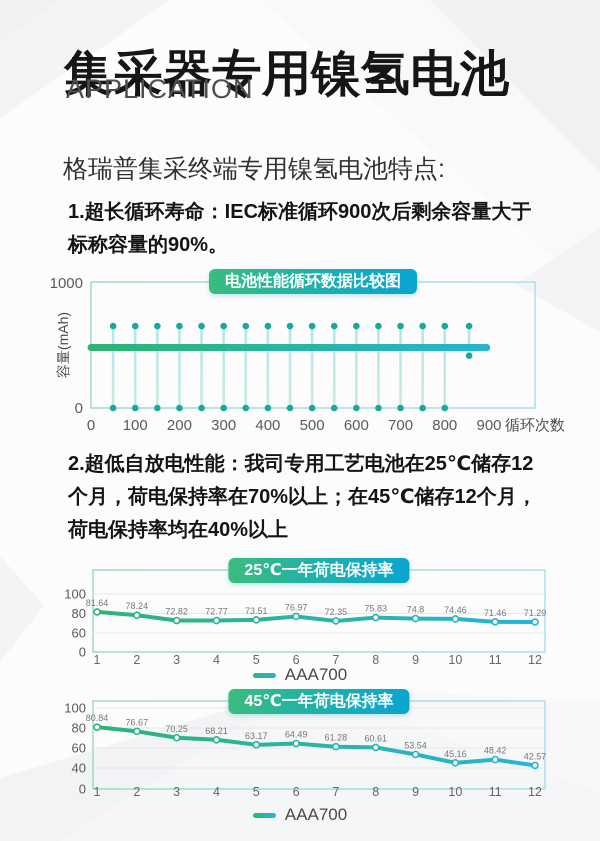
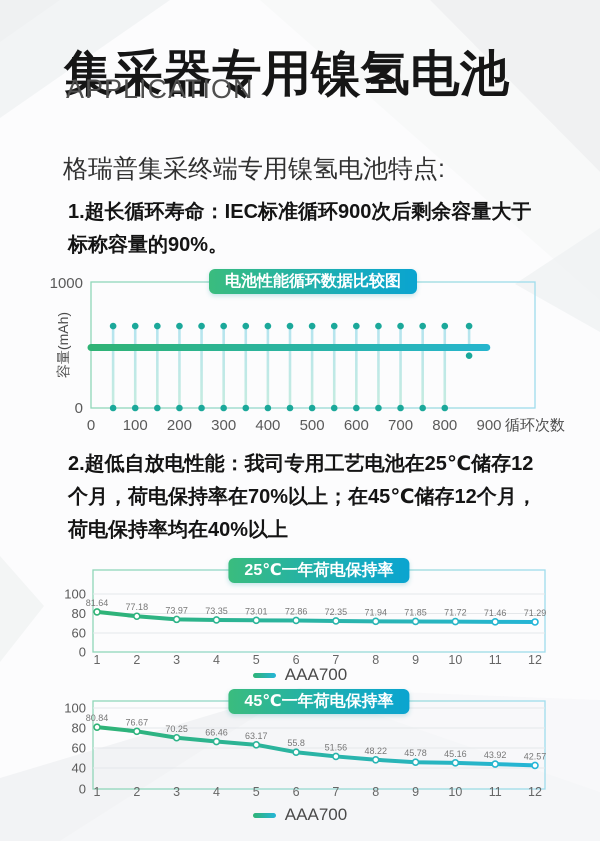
25℃一年荷电保持率/2: 78.24 -> 77.18
25℃一年荷电保持率/3: 72.82 -> 73.97
25℃一年荷电保持率/4: 72.77 -> 73.35
25℃一年荷电保持率/5: 73.51 -> 73.01
25℃一年荷电保持率/6: 76.97 -> 72.86
25℃一年荷电保持率/8: 75.83 -> 71.94
25℃一年荷电保持率/9: 74.8 -> 71.85
25℃一年荷电保持率/10: 74.46 -> 71.72
45℃一年荷电保持率/4: 68.21 -> 66.46
45℃一年荷电保持率/6: 64.49 -> 55.8
45℃一年荷电保持率/7: 61.28 -> 51.56
45℃一年荷电保持率/8: 60.61 -> 48.22
45℃一年荷电保持率/9: 53.54 -> 45.78
45℃一年荷电保持率/11: 48.42 -> 43.92
